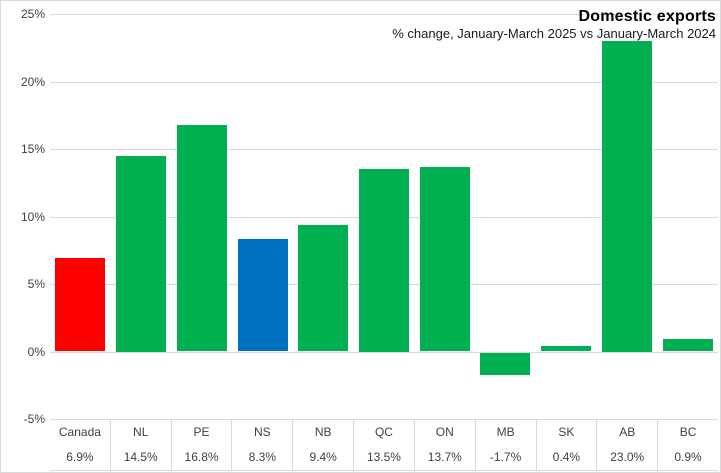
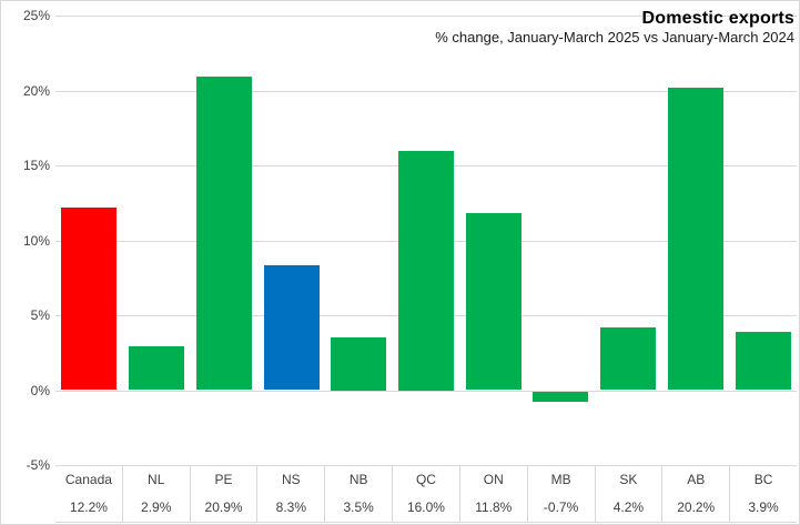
Canada: 6.9% -> 12.2%
NL: 14.5% -> 2.9%
PE: 16.8% -> 20.9%
NB: 9.4% -> 3.5%
QC: 13.5% -> 16.0%
ON: 13.7% -> 11.8%
MB: -1.7% -> -0.7%
SK: 0.4% -> 4.2%
AB: 23.0% -> 20.2%
BC: 0.9% -> 3.9%
